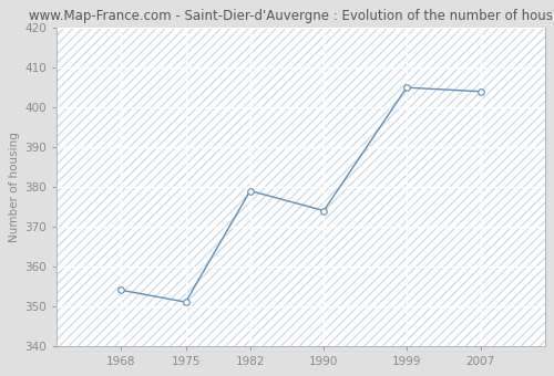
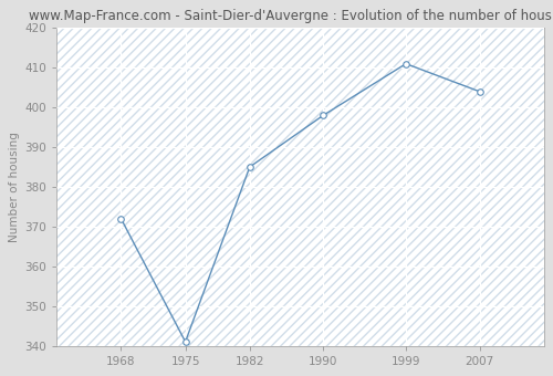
1968: 354 -> 372
1975: 351 -> 341
1982: 379 -> 385
1990: 374 -> 398
1999: 405 -> 411
